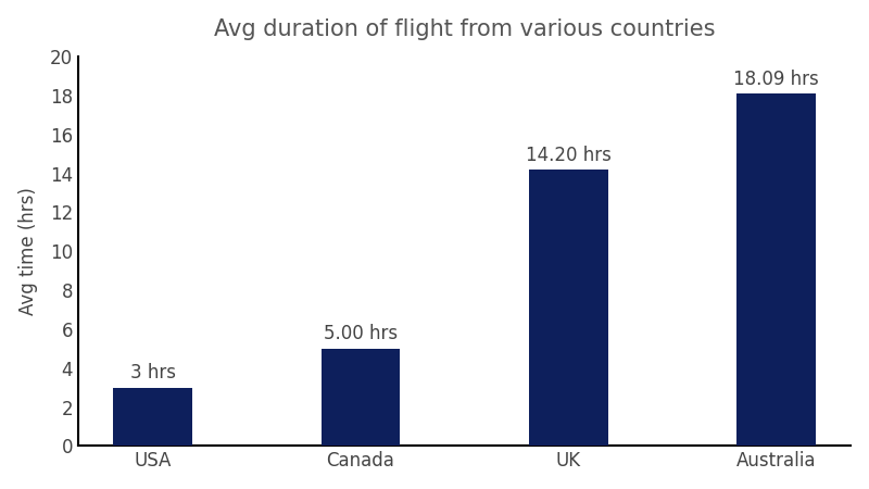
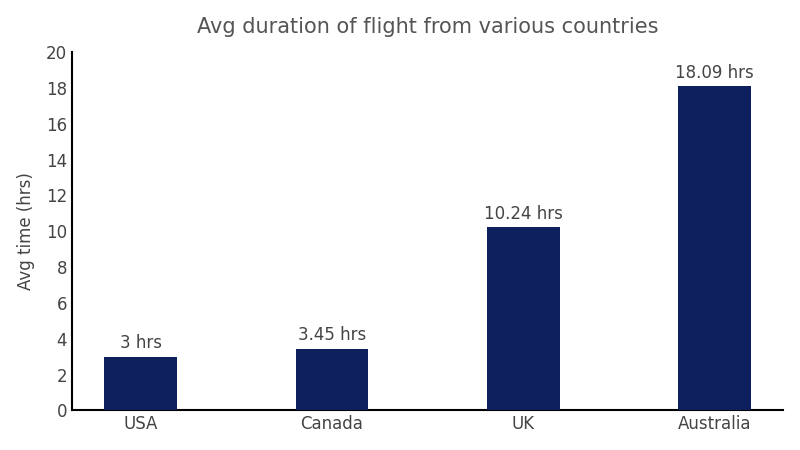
Canada: 5.00 -> 3.45
UK: 14.20 -> 10.24
